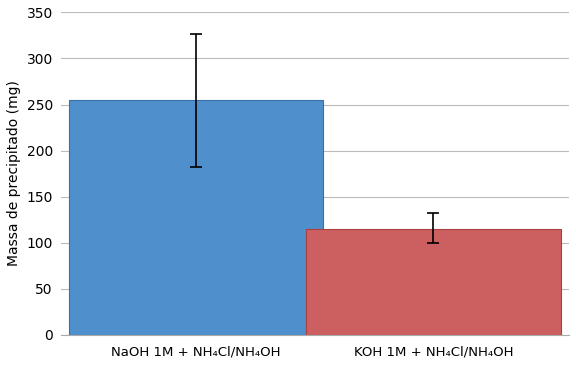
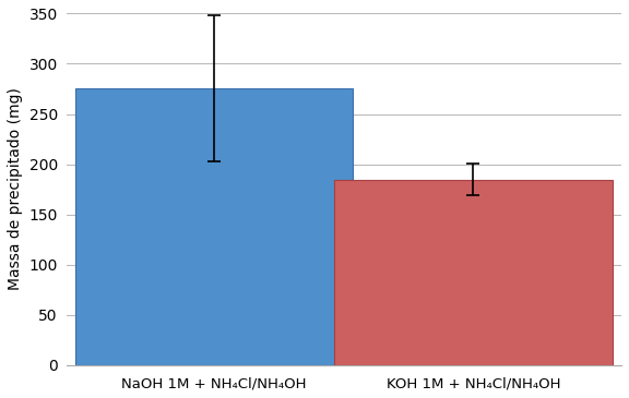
NaOH 1M + NH₄Cl/NH₄OH: 255 -> 276
KOH 1M + NH₄Cl/NH₄OH: 115 -> 184
